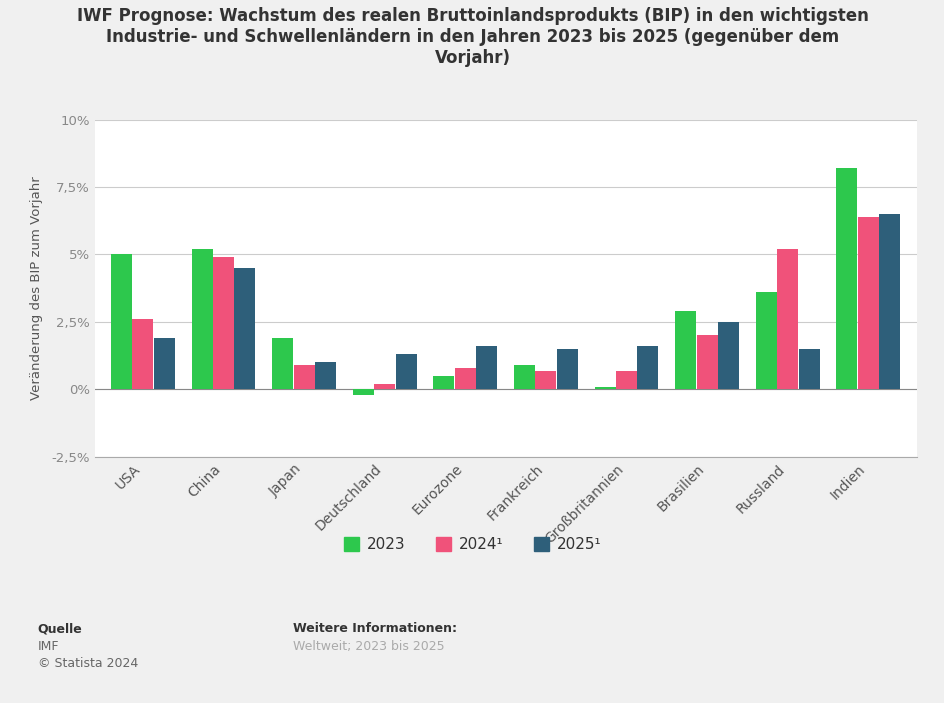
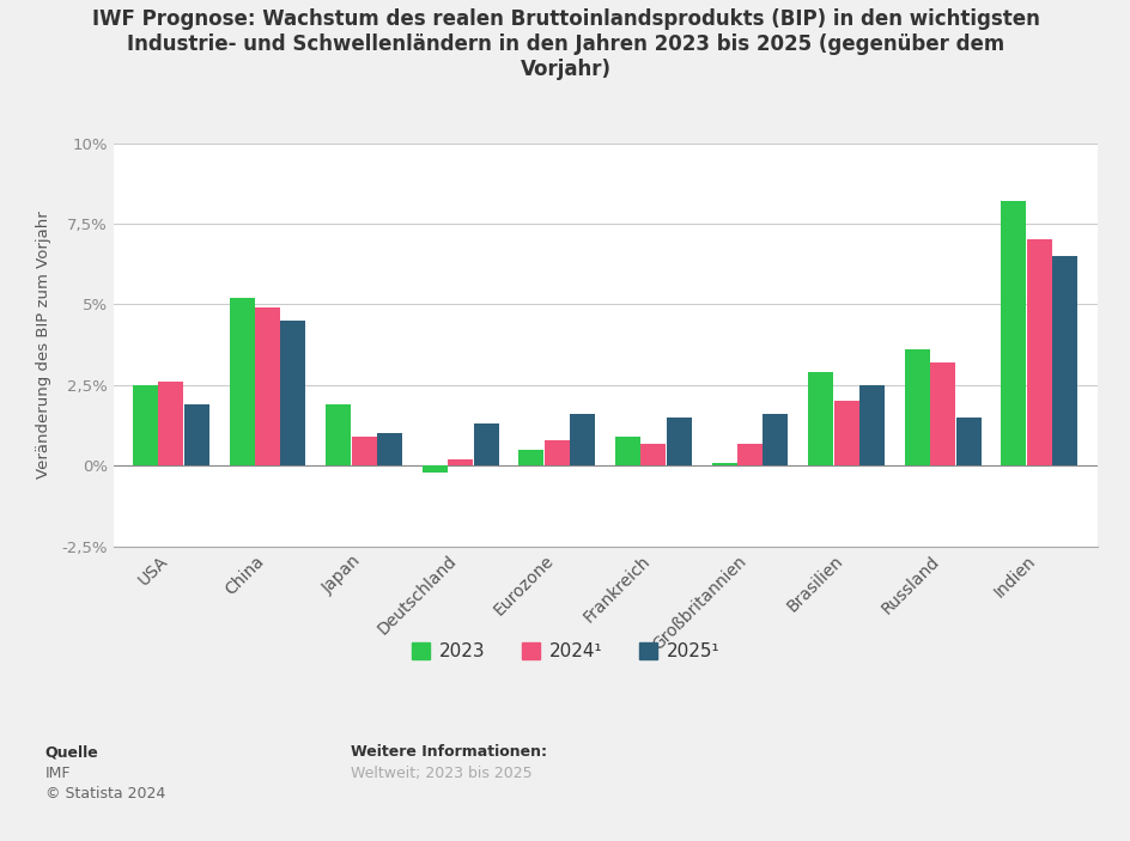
2023/USA: 5,0% -> 2,5%
2024¹/Russland: 5,2% -> 3,2%
2024¹/Indien: 6,4% -> 7,0%
